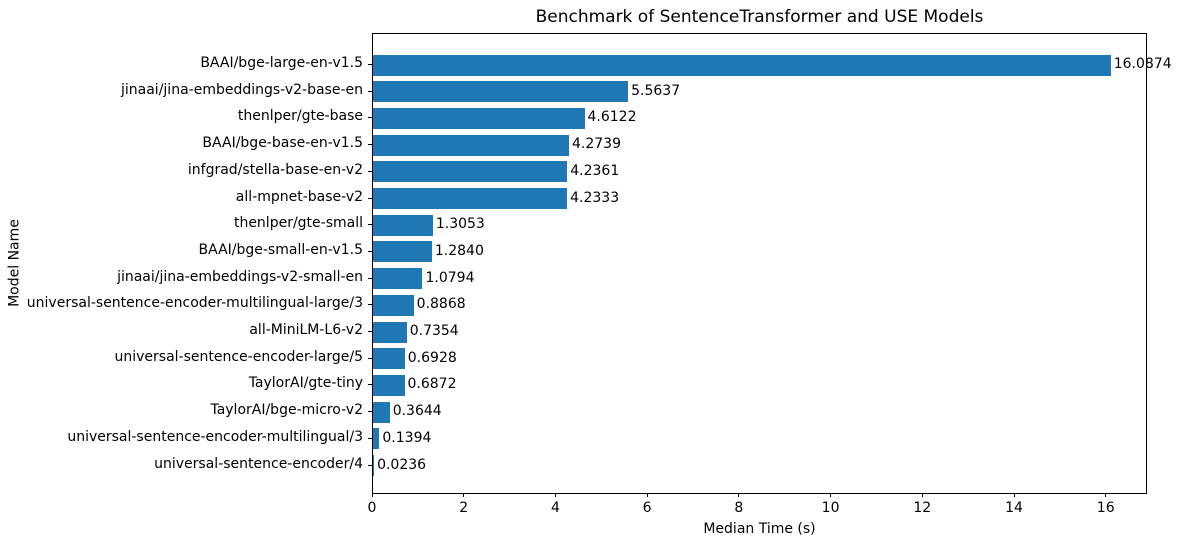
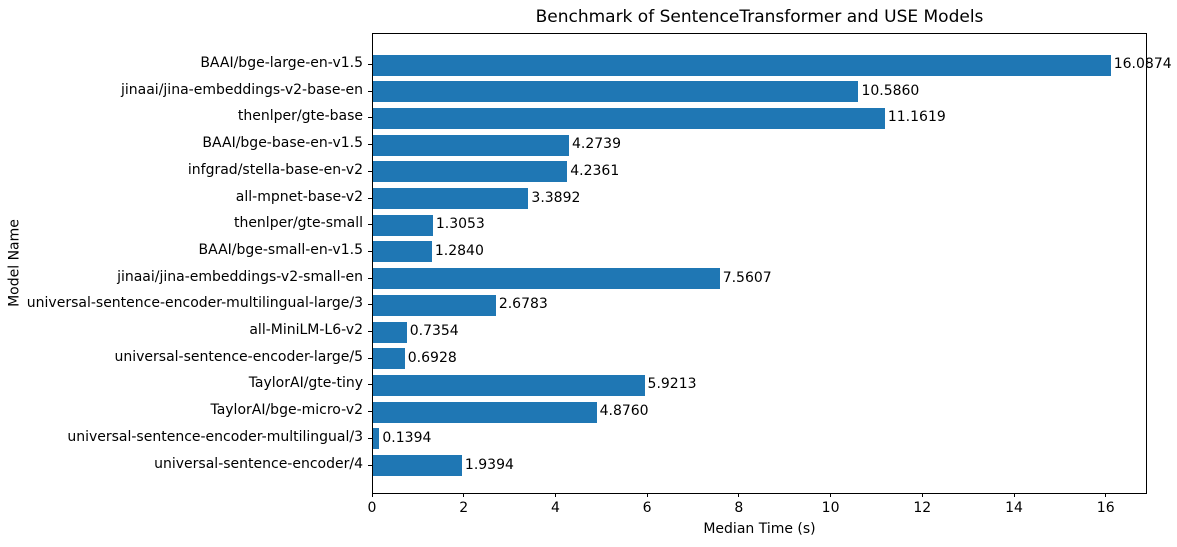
jinaai/jina-embeddings-v2-base-en: 5.5637 -> 10.5860
thenlper/gte-base: 4.6122 -> 11.1619
all-mpnet-base-v2: 4.2333 -> 3.3892
jinaai/jina-embeddings-v2-small-en: 1.0794 -> 7.5607
universal-sentence-encoder-multilingual-large/3: 0.8868 -> 2.6783
TaylorAI/gte-tiny: 0.6872 -> 5.9213
TaylorAI/bge-micro-v2: 0.3644 -> 4.8760
universal-sentence-encoder/4: 0.0236 -> 1.9394
